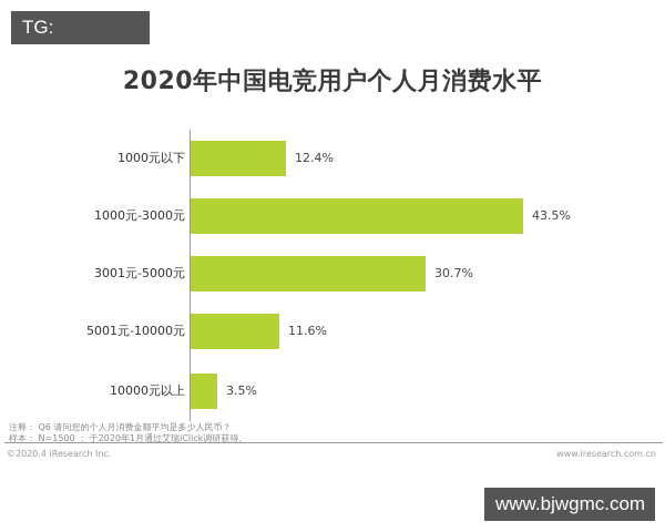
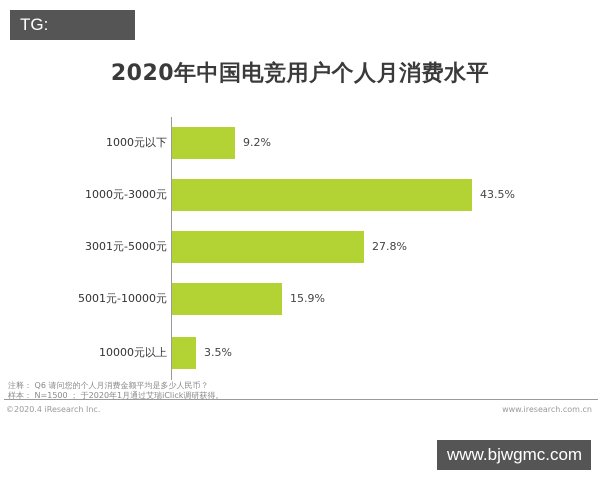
1000元以下: 12.4% -> 9.2%
3001元-5000元: 30.7% -> 27.8%
5001元-10000元: 11.6% -> 15.9%
